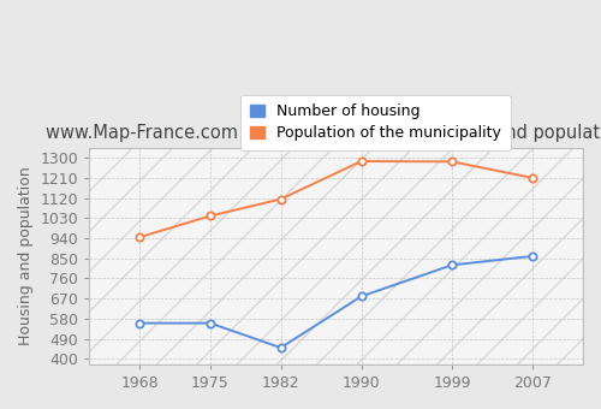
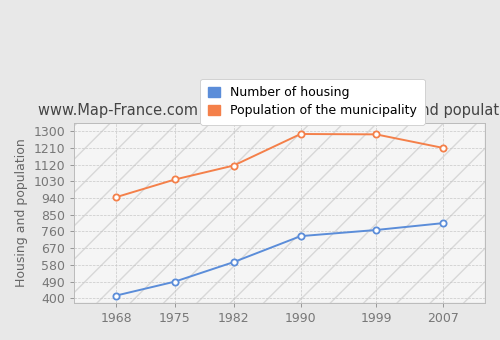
Number of housing/1968: 560 -> 420
Number of housing/1975: 560 -> 490
Number of housing/1982: 450 -> 600
Number of housing/1990: 680 -> 740
Number of housing/1999: 820 -> 770
Number of housing/2007: 860 -> 800
